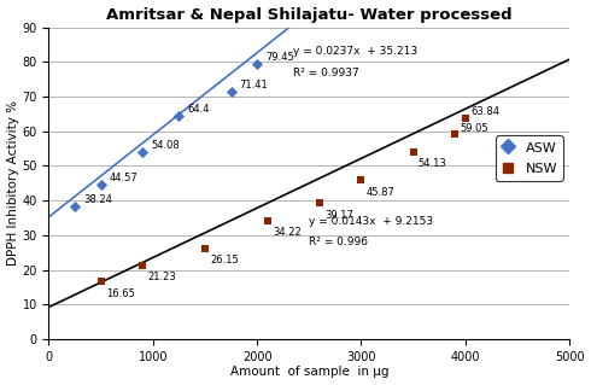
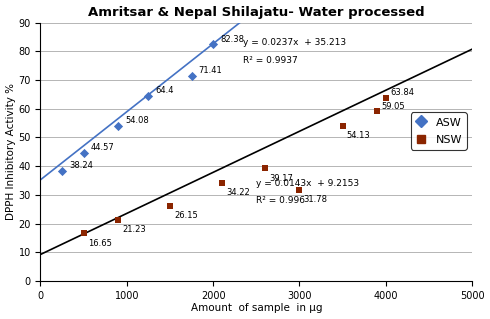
ASW/2000: 79.45 -> 82.38
NSW/3000: 45.87 -> 31.78
